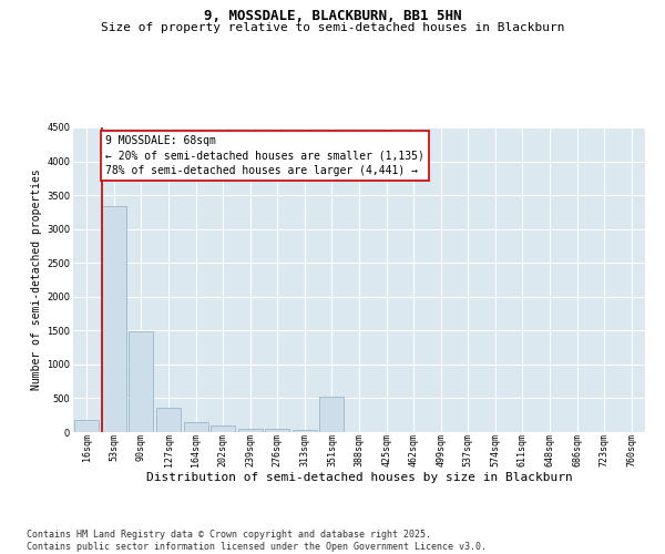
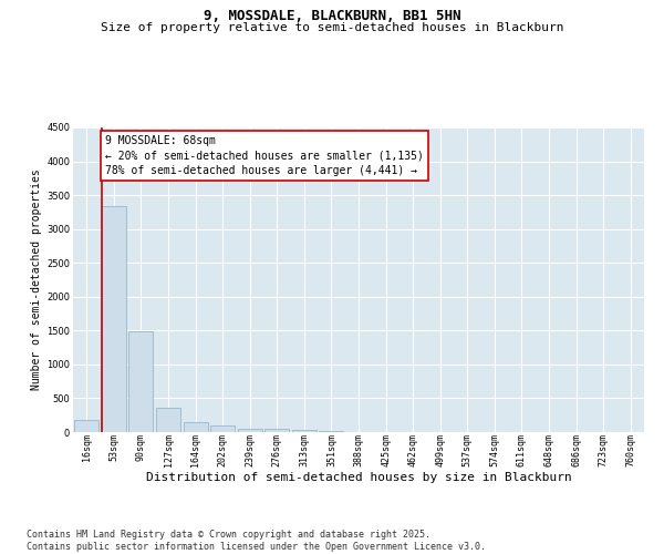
351sqm: 520 -> 20
